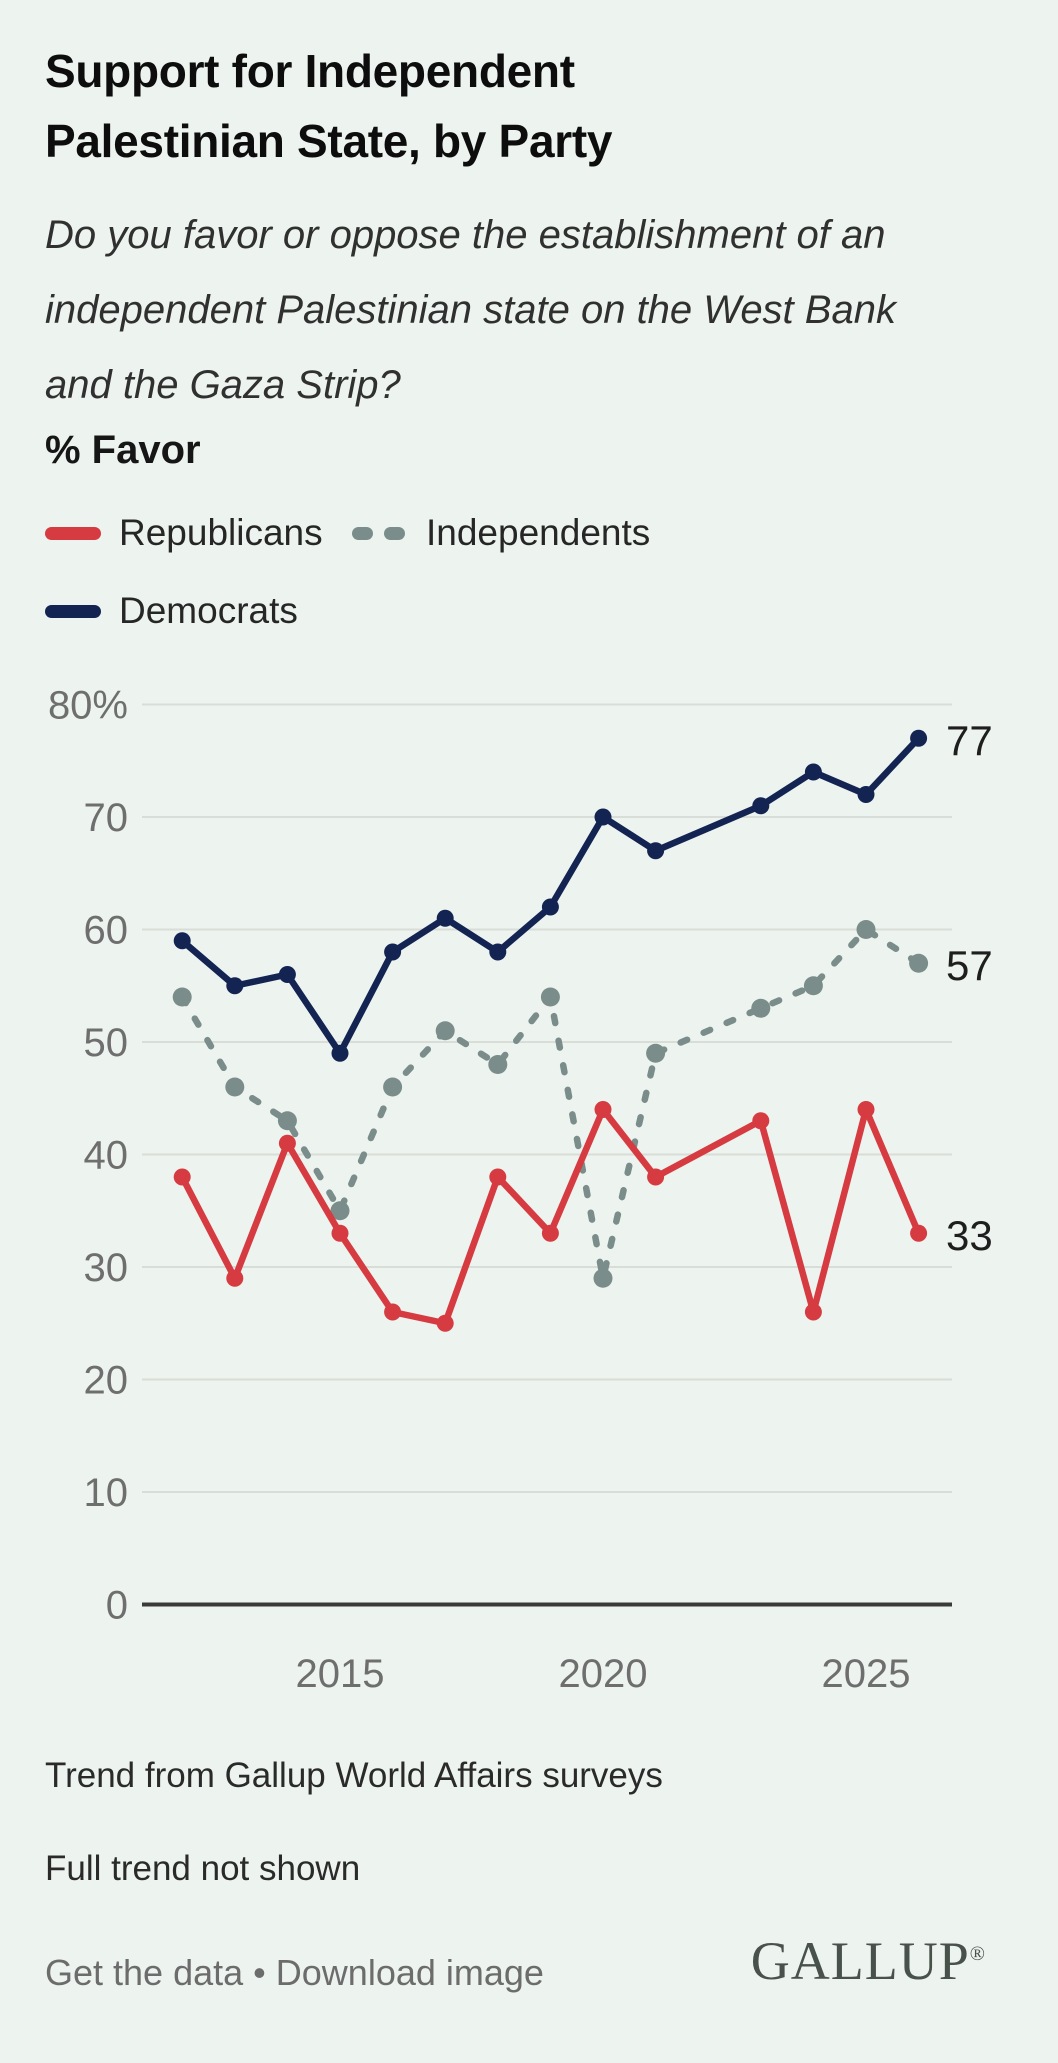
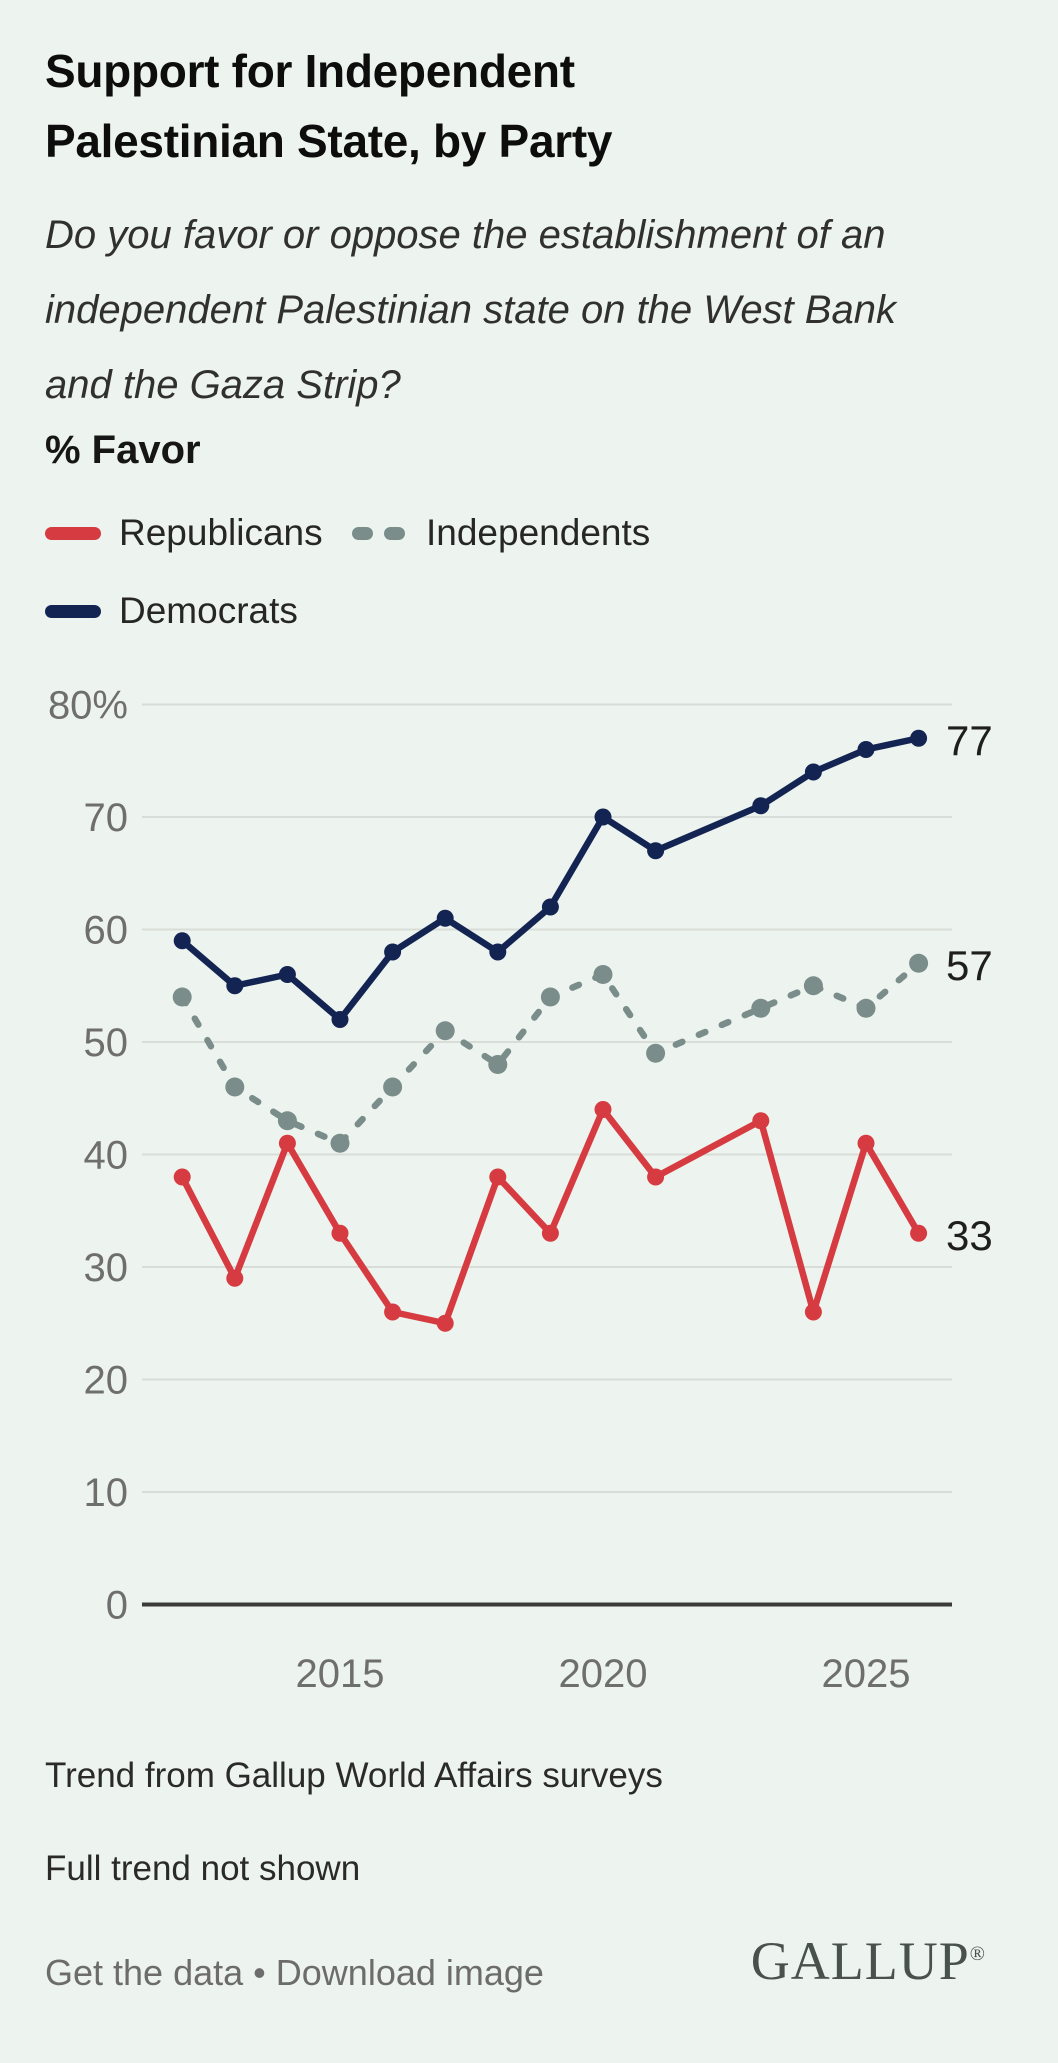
Independents/2015: 35% -> 41%
Democrats/2015: 49% -> 52%
Independents/2020: 29% -> 56%
Independents/2025: 60% -> 53%
Democrats/2025: 72% -> 76%
Republicans/2025: 44% -> 41%
